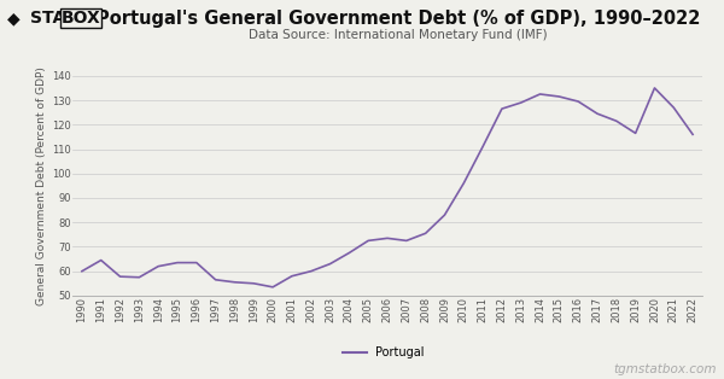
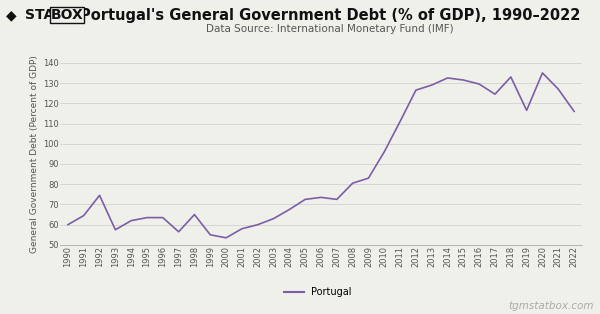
1992: 57.8 -> 74.5
1998: 55.5 -> 65.0
2008: 75.5 -> 80.5
2018: 121.5 -> 133.0
